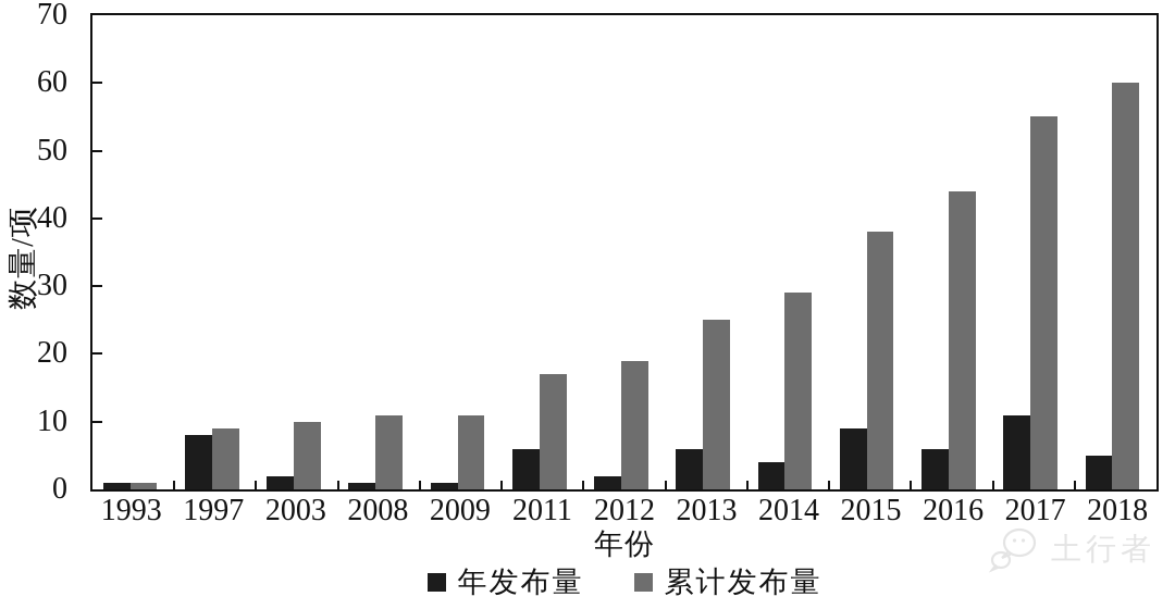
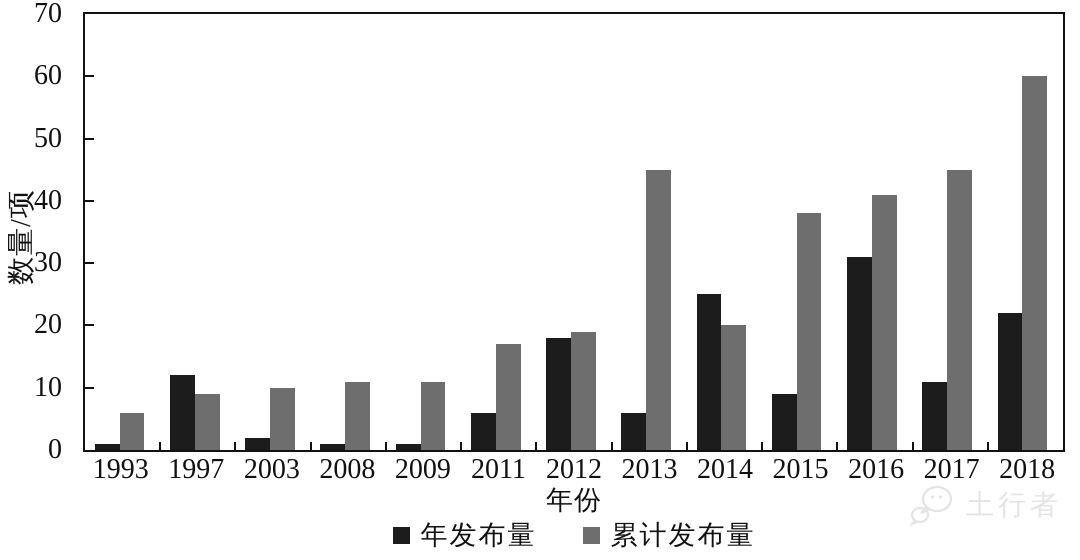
累计发布量/1993: 1 -> 6
年发布量/1997: 8 -> 12
年发布量/2012: 2 -> 18
累计发布量/2013: 25 -> 45
年发布量/2014: 4 -> 25
累计发布量/2014: 29 -> 20
年发布量/2016: 6 -> 31
累计发布量/2016: 44 -> 41
累计发布量/2017: 55 -> 45
年发布量/2018: 5 -> 22
